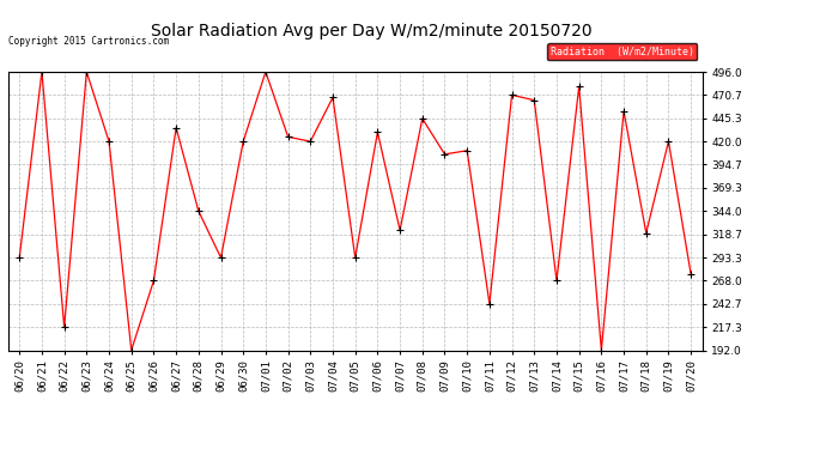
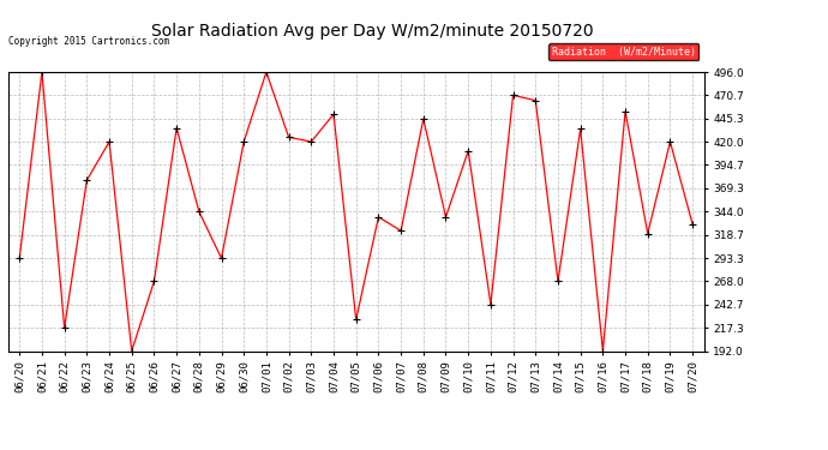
06/23: 496 -> 378
07/04: 468 -> 450
07/05: 293 -> 226
07/06: 430 -> 338
07/09: 406 -> 338
07/15: 480 -> 434
07/20: 275 -> 330
